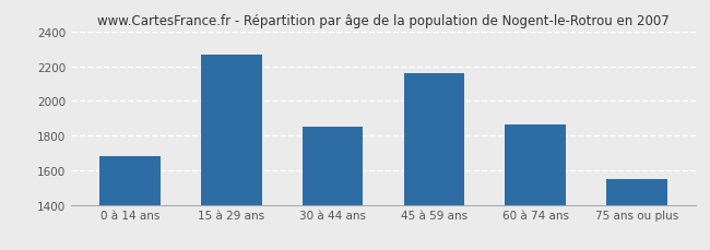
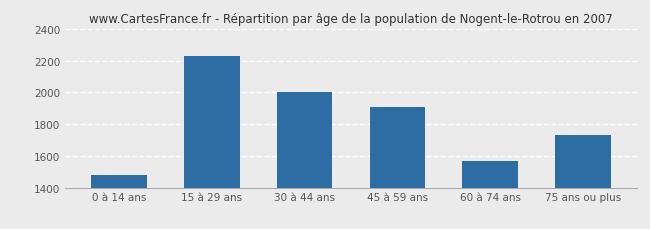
0 à 14 ans: 1680 -> 1480
15 à 29 ans: 2270 -> 2230
30 à 44 ans: 1850 -> 2000
45 à 59 ans: 2160 -> 1910
60 à 74 ans: 1860 -> 1570
75 ans ou plus: 1550 -> 1730
